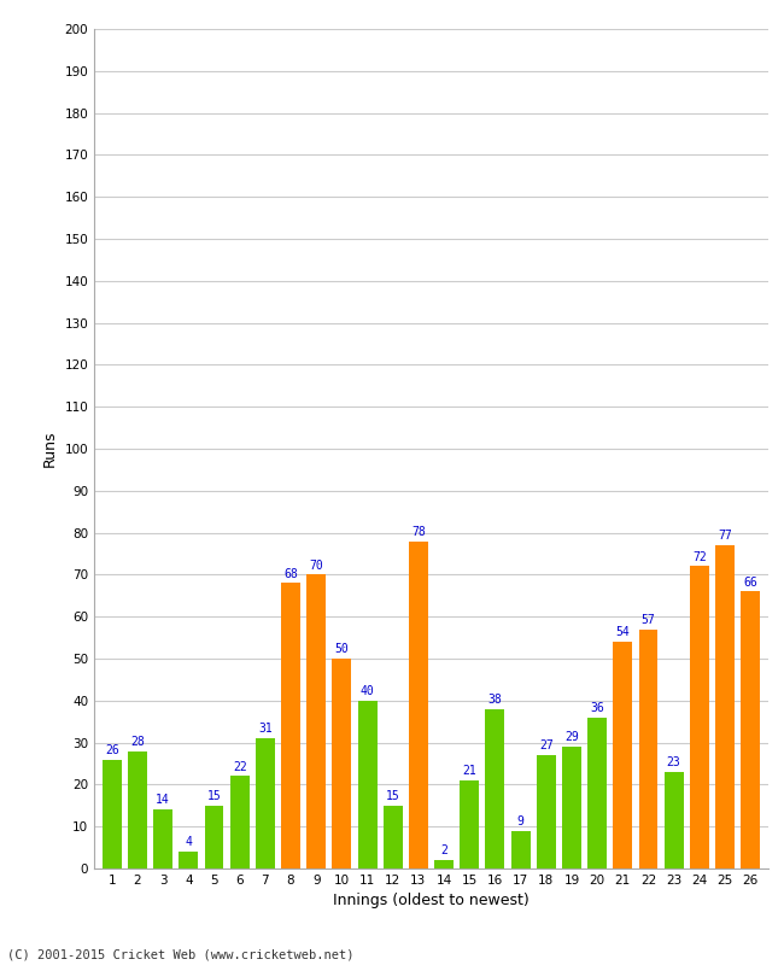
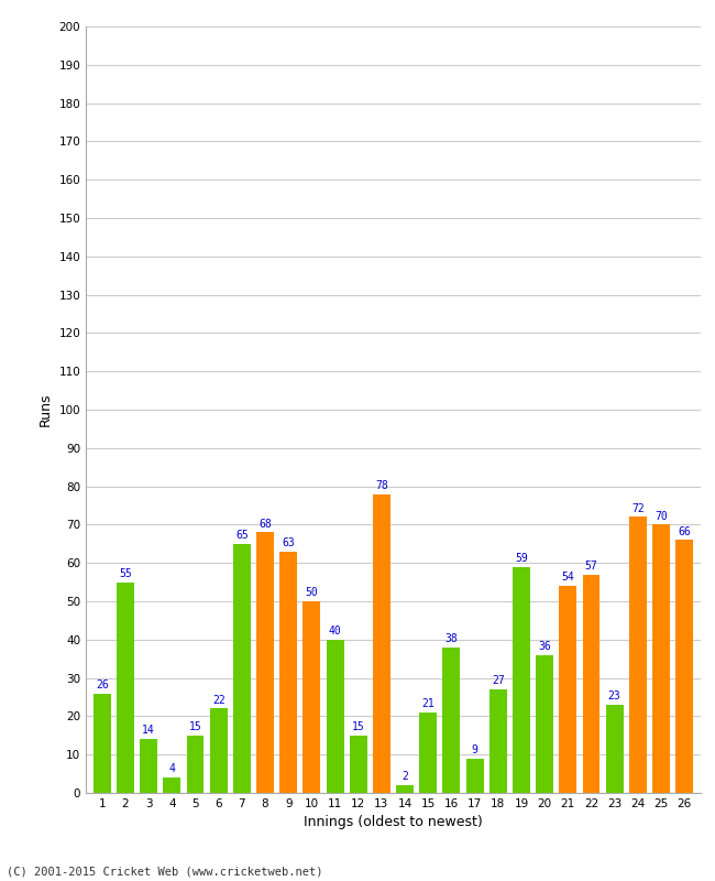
2: 28 -> 55
7: 31 -> 65
9: 70 -> 63
19: 29 -> 59
25: 77 -> 70
